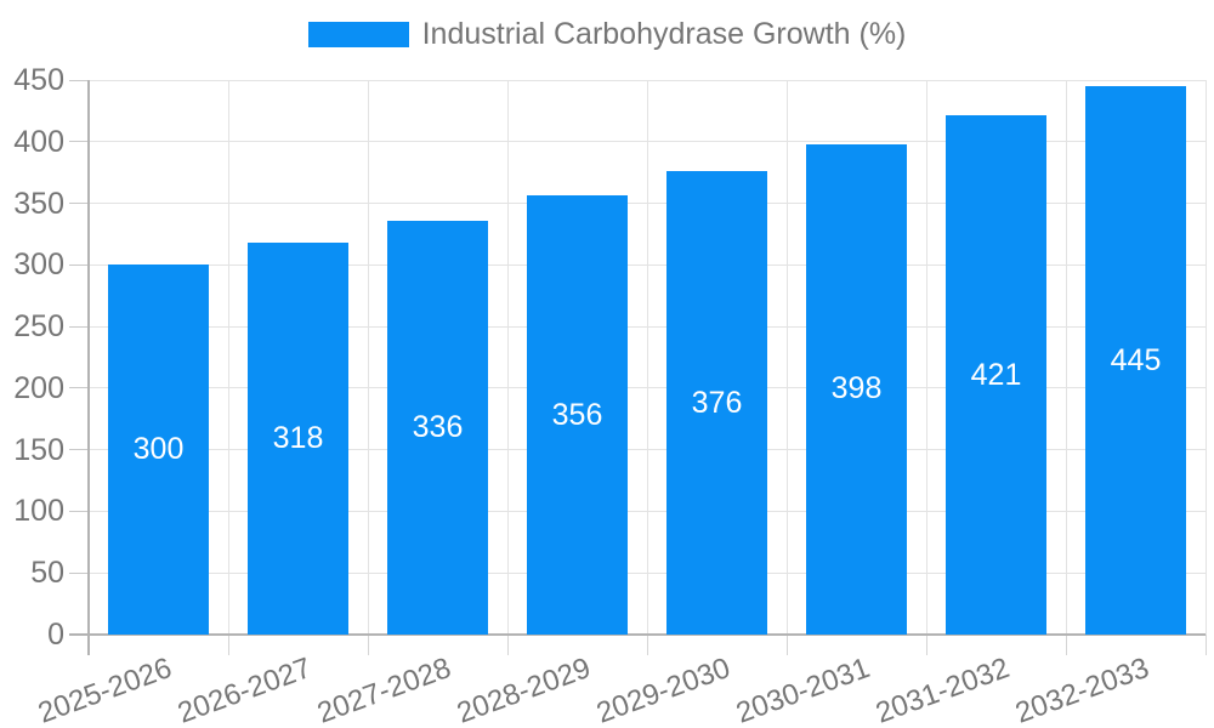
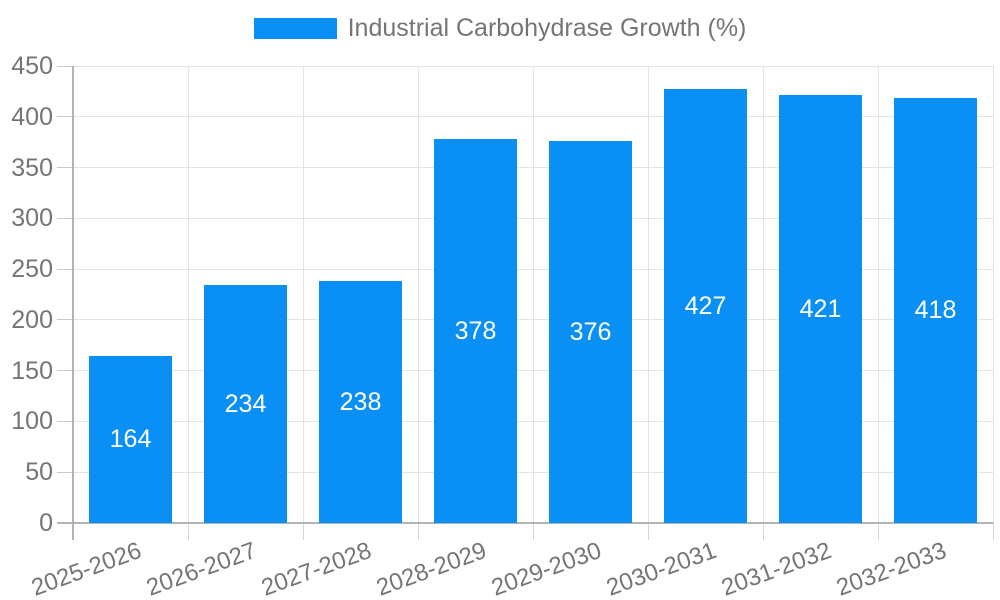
2025-2026: 300 -> 164
2026-2027: 318 -> 234
2027-2028: 336 -> 238
2028-2029: 356 -> 378
2030-2031: 398 -> 427
2032-2033: 445 -> 418
